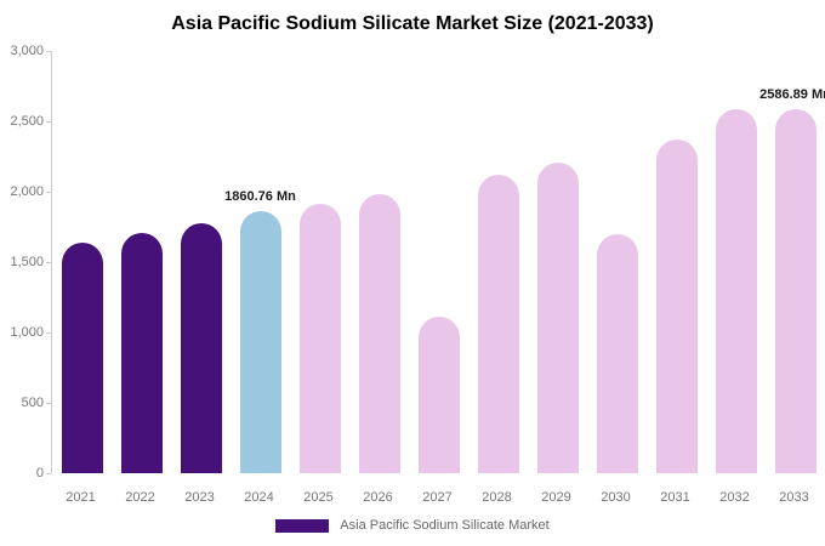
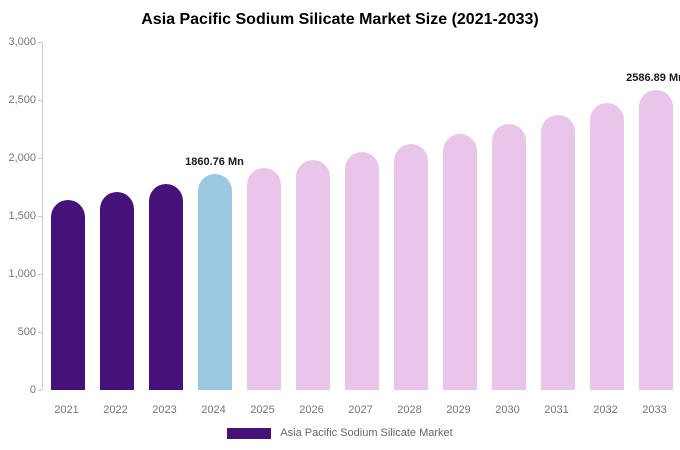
2027: 1110 -> 2050
2030: 1700 -> 2290
2032: 2590 -> 2480
